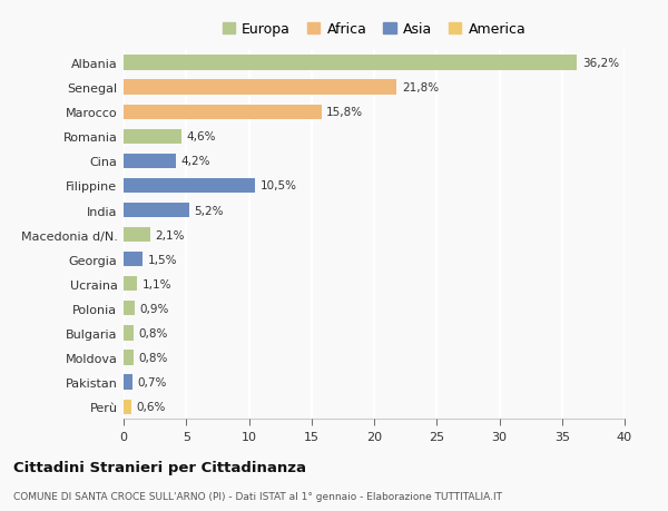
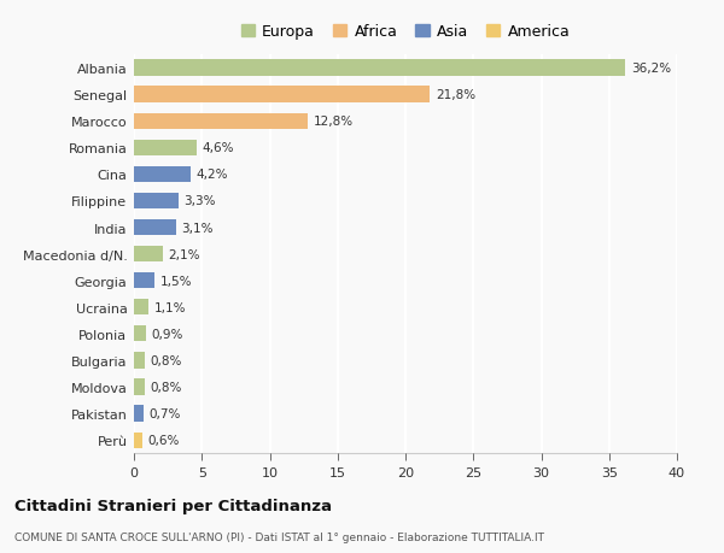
Marocco: 15,8% -> 12,8%
Filippine: 10,5% -> 3,3%
India: 5,2% -> 3,1%
